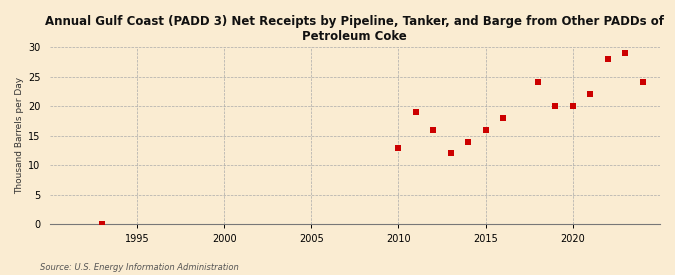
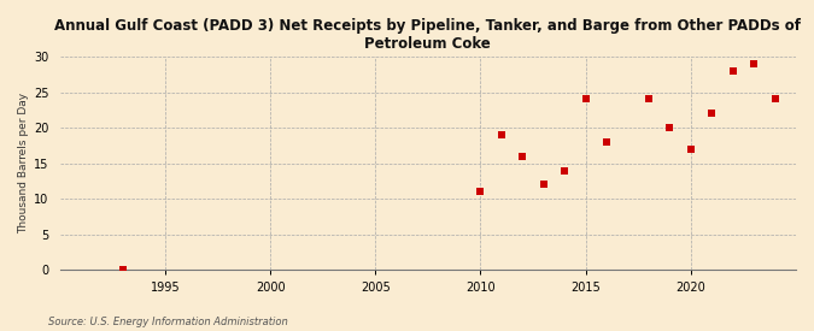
2010: 13 -> 11
2015: 16 -> 24
2020: 20 -> 17
